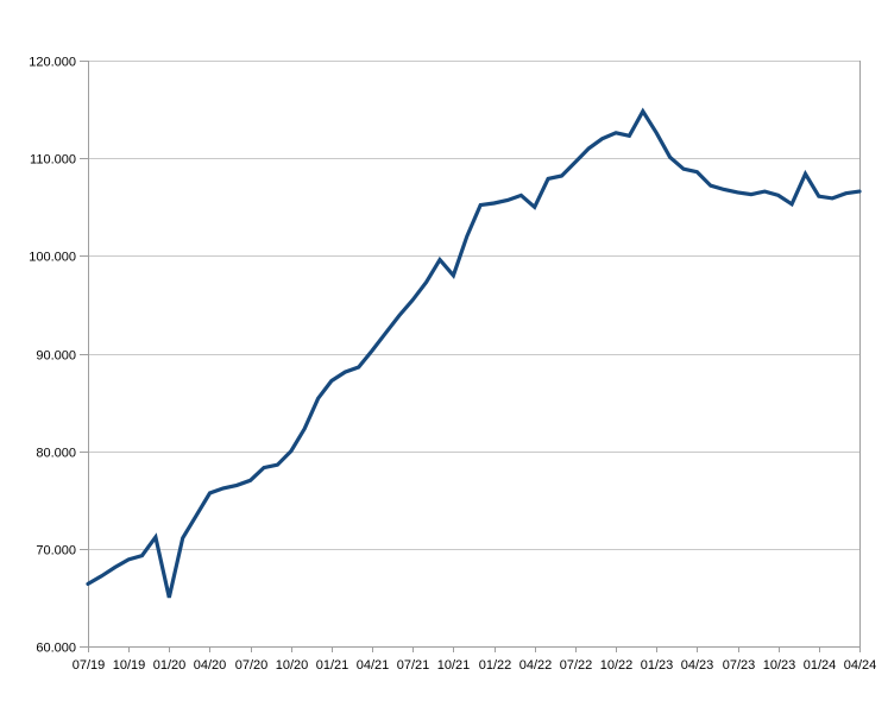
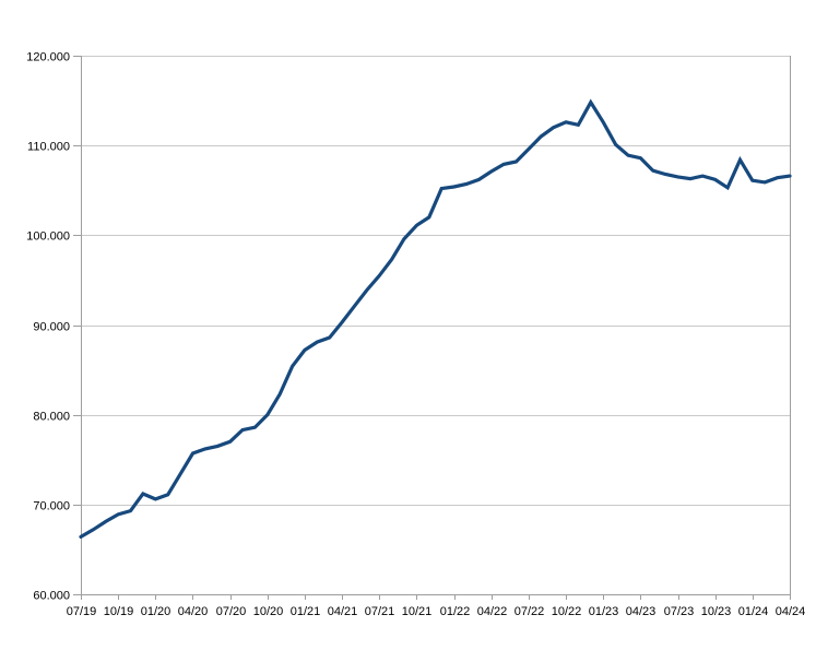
01/20: 65000 -> 71000
10/21: 98000 -> 101000
04/22: 105000 -> 107000
